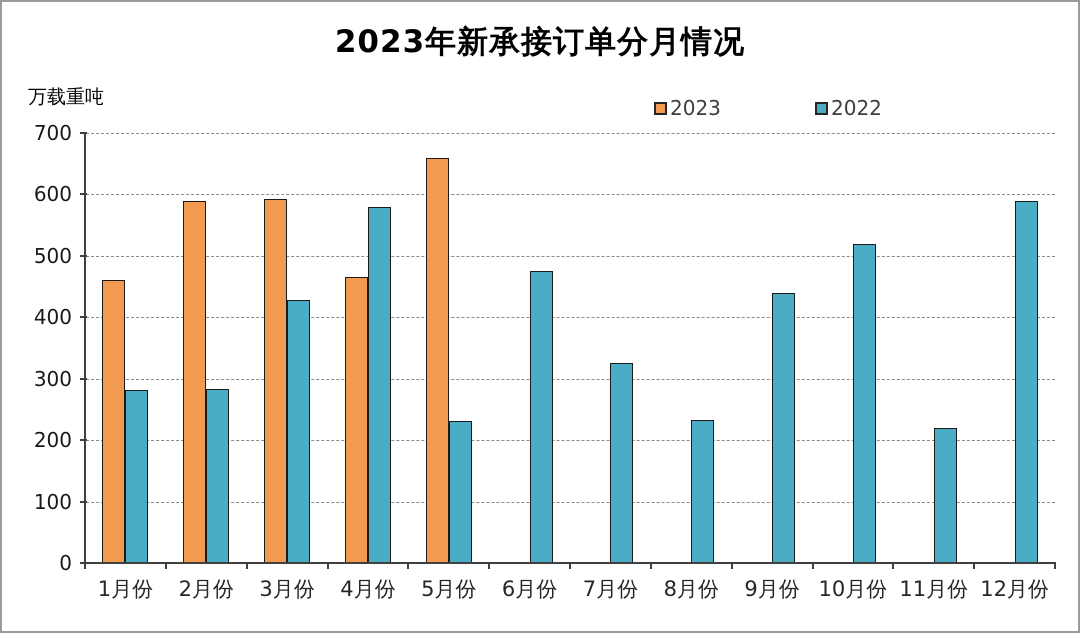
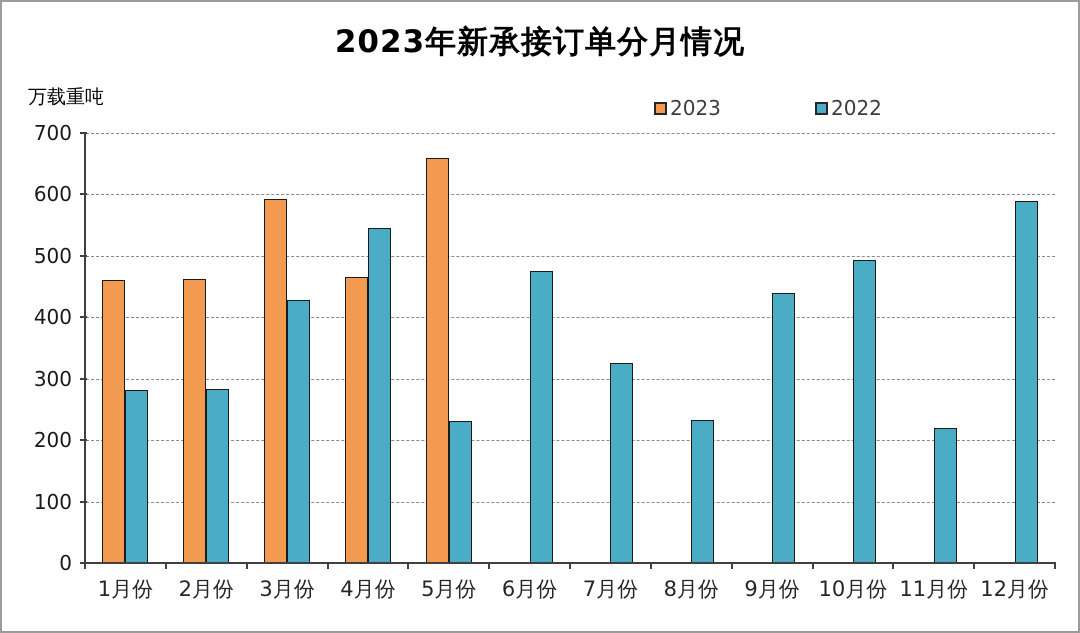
2023/2月份: 590 -> 460
2022/4月份: 580 -> 550
2022/10月份: 520 -> 490
